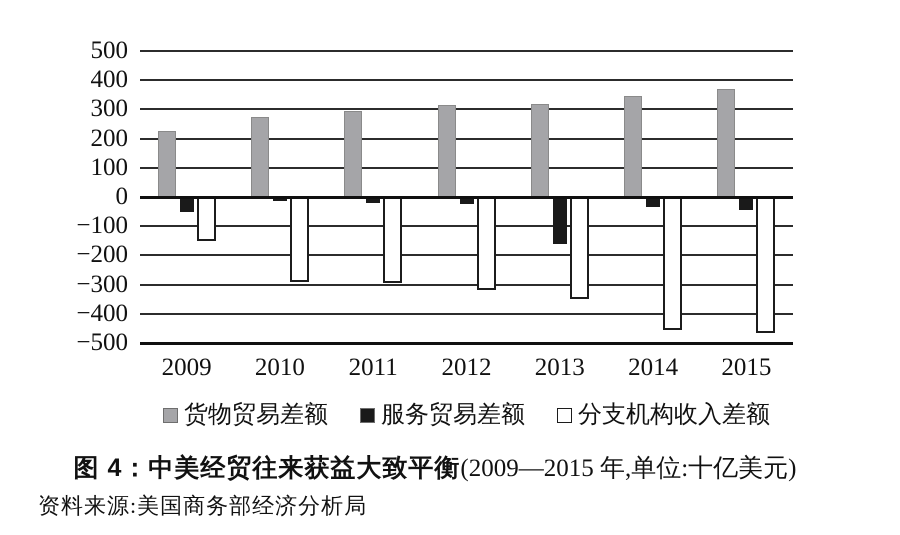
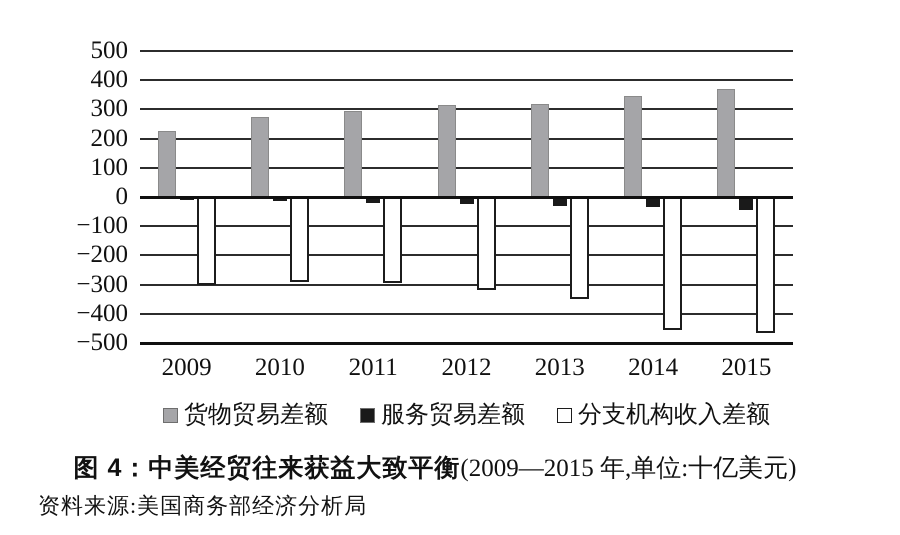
服务贸易差额/2009: -50 -> -10
分支机构收入差额/2009: -150 -> -300
服务贸易差额/2013: -160 -> -30
